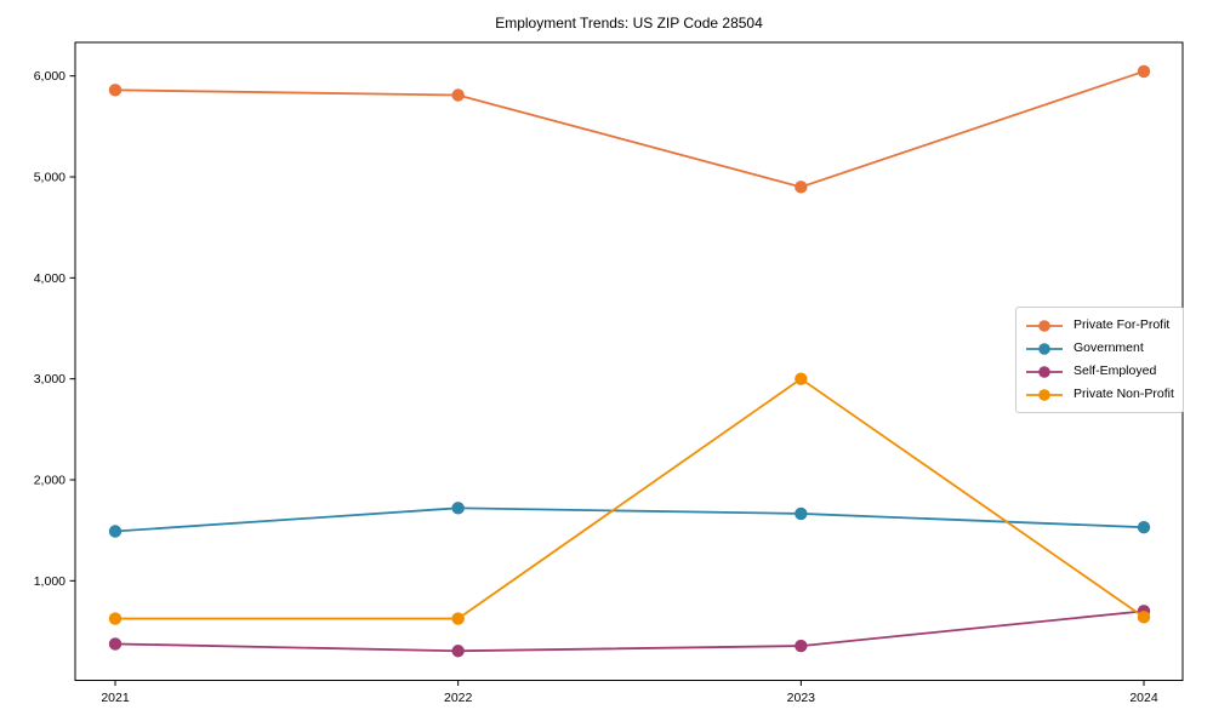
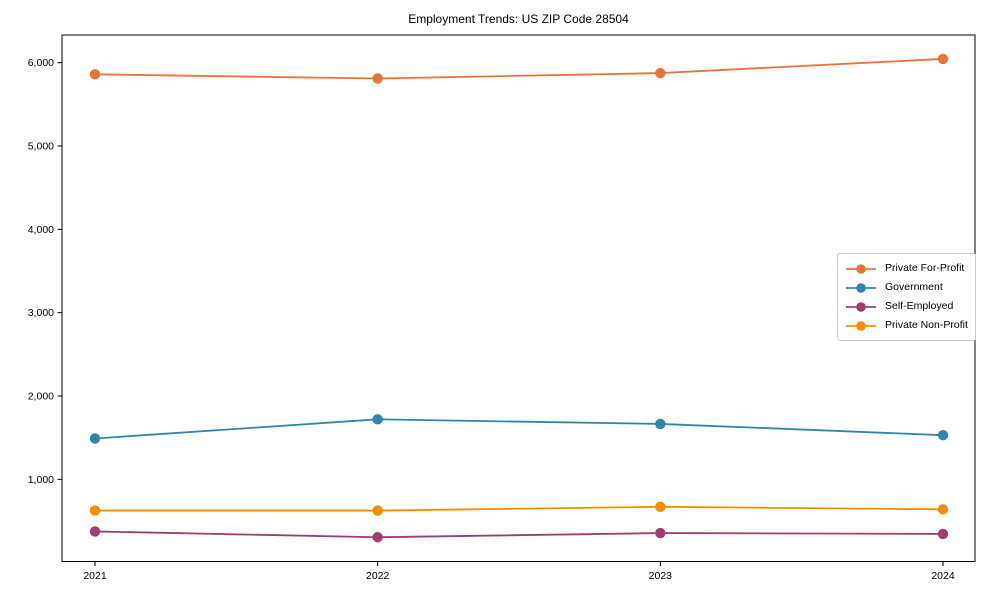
Private For-Profit/2023: 4900 -> 5900
Private Non-Profit/2023: 3000 -> 700
Self-Employed/2024: 700 -> 300
